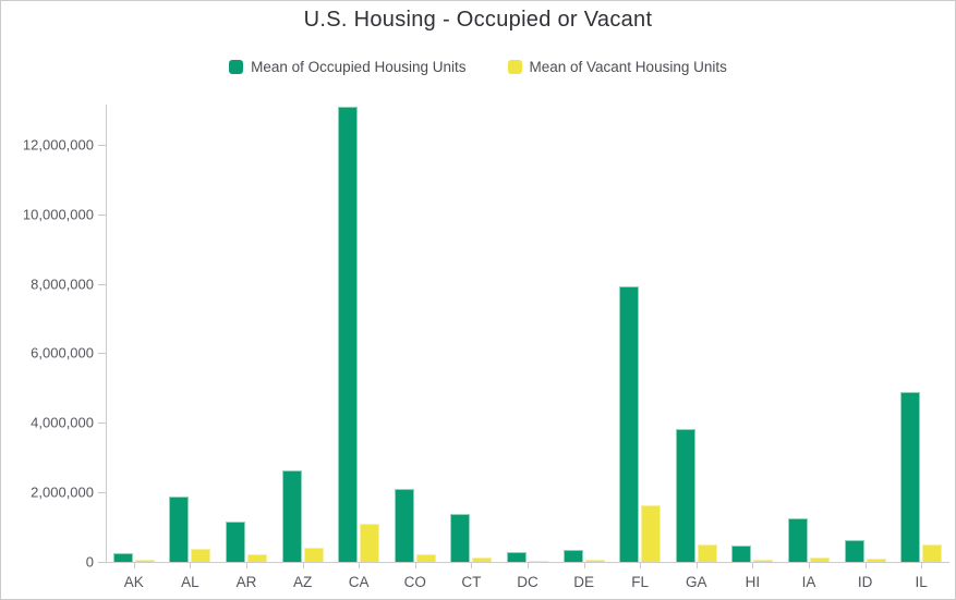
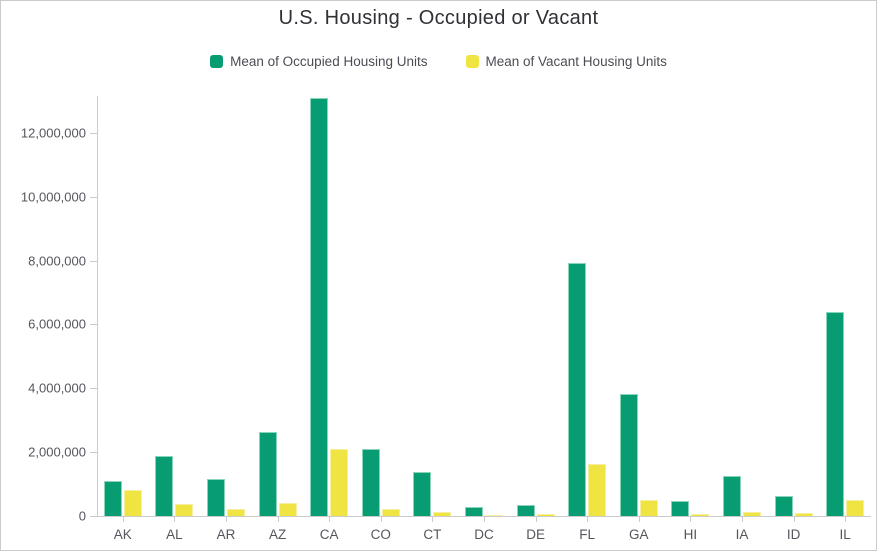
Mean of Occupied Housing Units/AK: 200000 -> 1100000
Mean of Vacant Housing Units/AK: 100000 -> 800000
Mean of Vacant Housing Units/CA: 1100000 -> 2100000
Mean of Occupied Housing Units/IL: 4900000 -> 6400000
